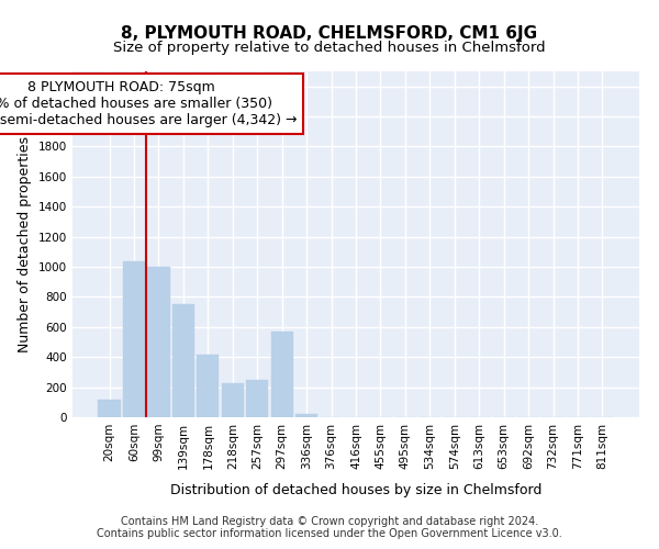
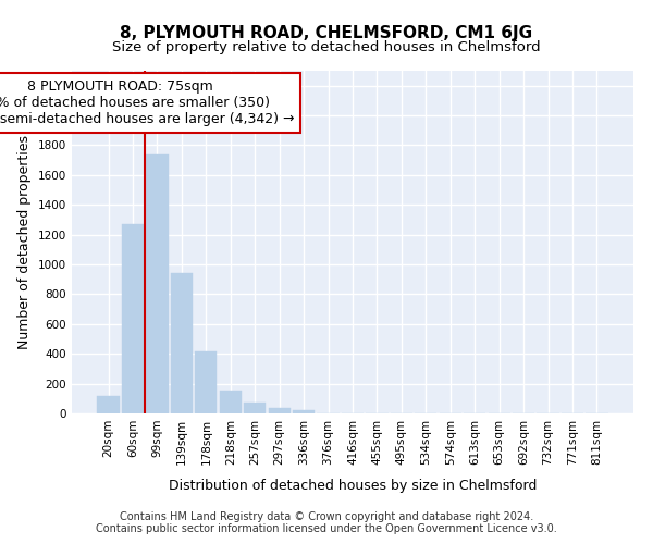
60sqm: 1040 -> 1270
99sqm: 1000 -> 1740
139sqm: 750 -> 940
218sqm: 230 -> 150
257sqm: 250 -> 80
297sqm: 570 -> 40
